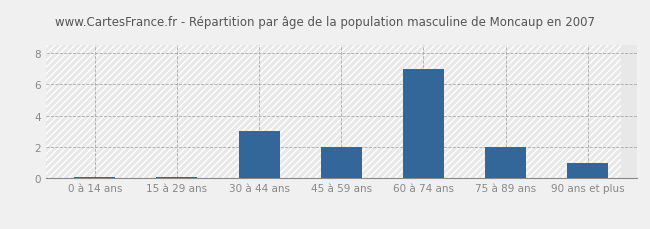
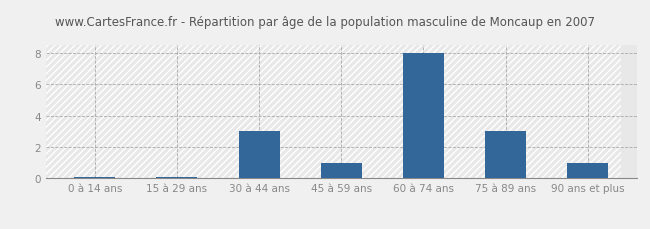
45 à 59 ans: 2.0 -> 1.0
60 à 74 ans: 7.0 -> 8.0
75 à 89 ans: 2.0 -> 3.0
